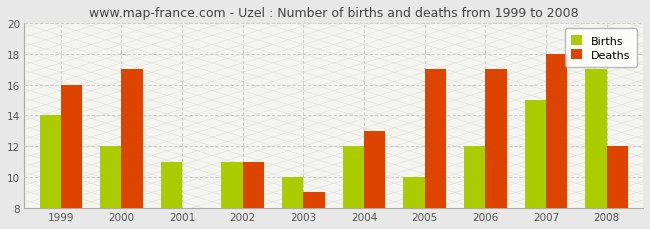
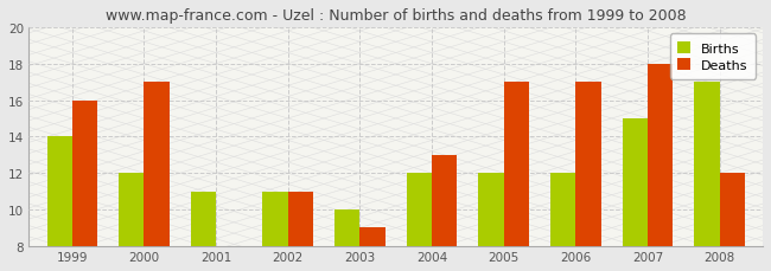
Births/2005: 10 -> 12
